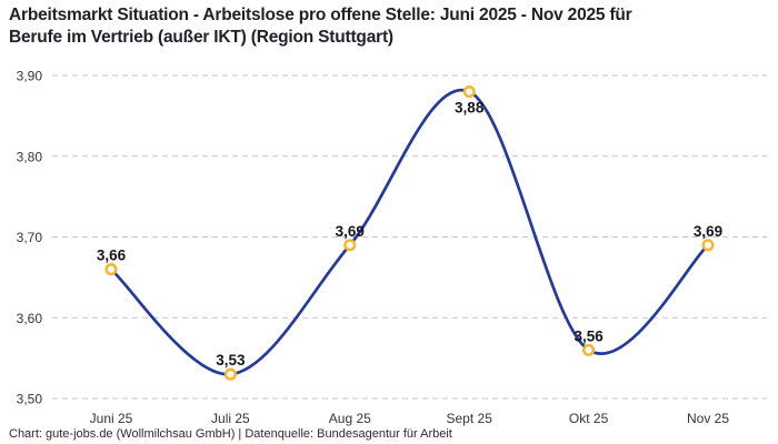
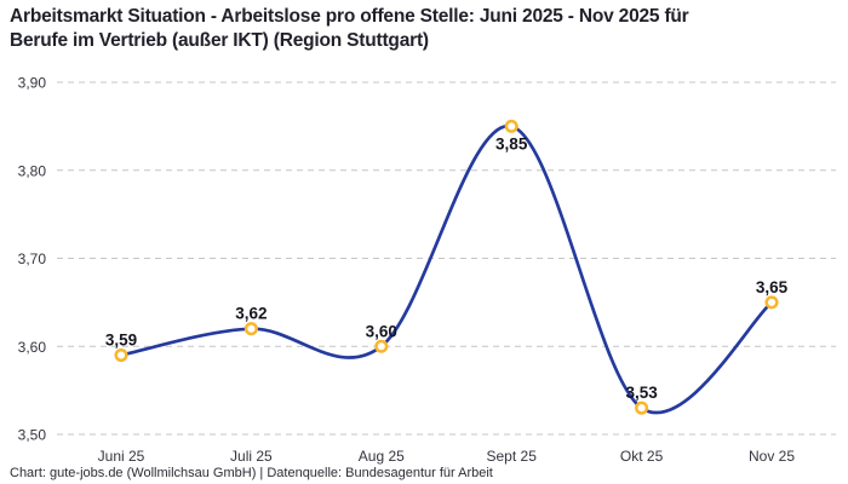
Juni 25: 3,66 -> 3,59
Juli 25: 3,53 -> 3,62
Aug 25: 3,69 -> 3,60
Sept 25: 3,88 -> 3,85
Okt 25: 3,56 -> 3,53
Nov 25: 3,69 -> 3,65
